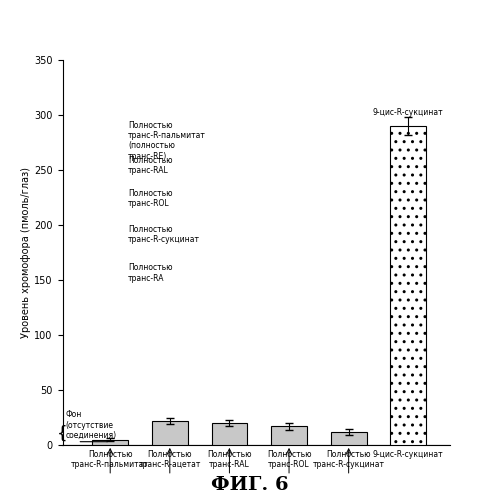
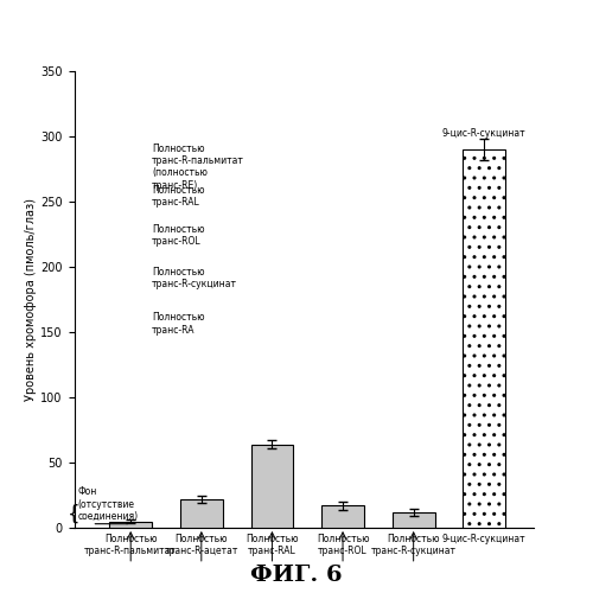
Полностью транс-RAL: 20 -> 64
